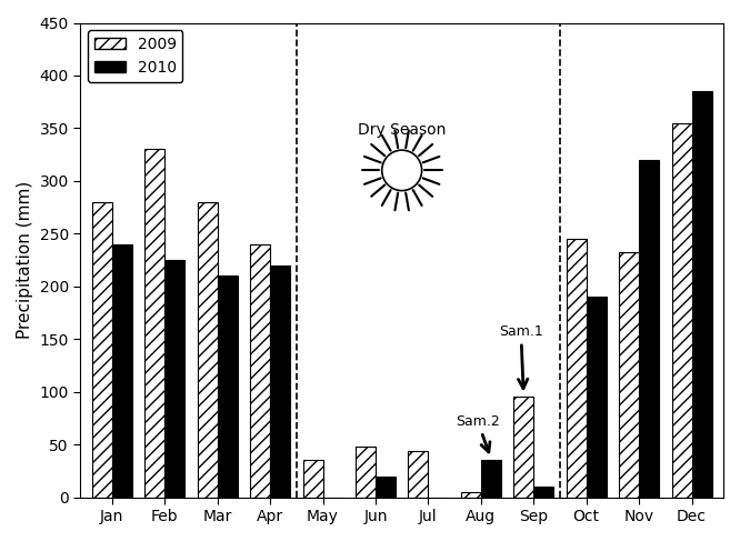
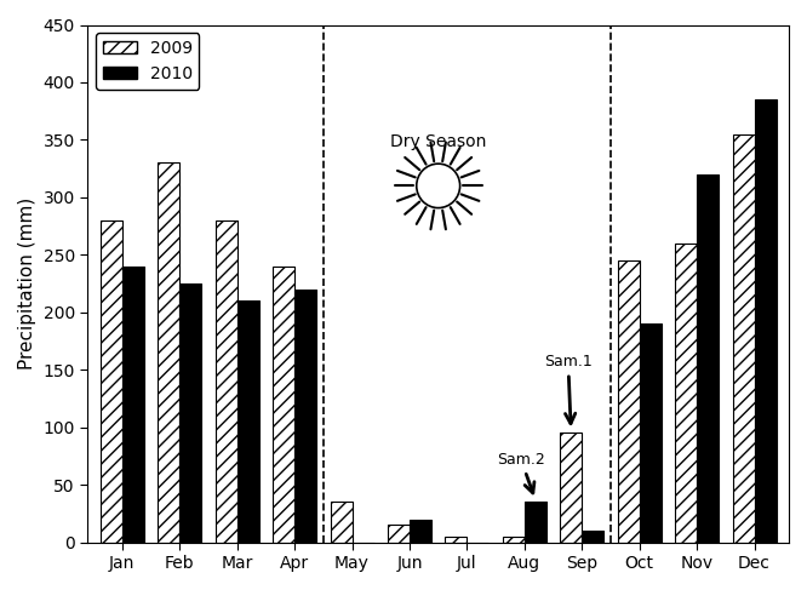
2009/Jun: 48 -> 15
2009/Jul: 44 -> 5
2009/Nov: 232 -> 260
